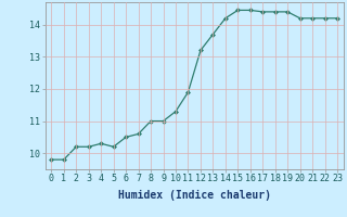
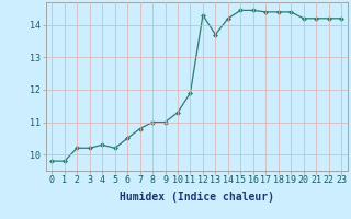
7: 10.60 -> 10.80
12: 13.20 -> 14.30
